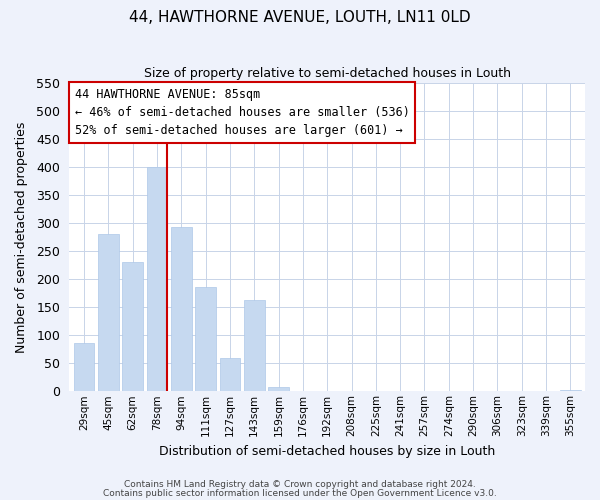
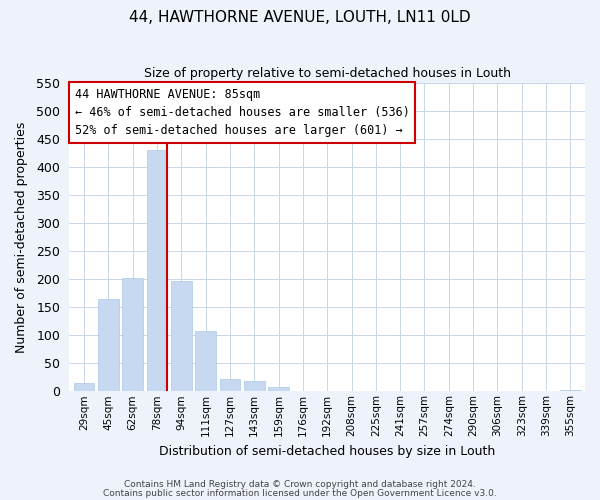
29sqm: 86 -> 15
45sqm: 280 -> 165
62sqm: 230 -> 203
78sqm: 400 -> 430
94sqm: 294 -> 197
111sqm: 186 -> 107
127sqm: 60 -> 22
143sqm: 162 -> 18
